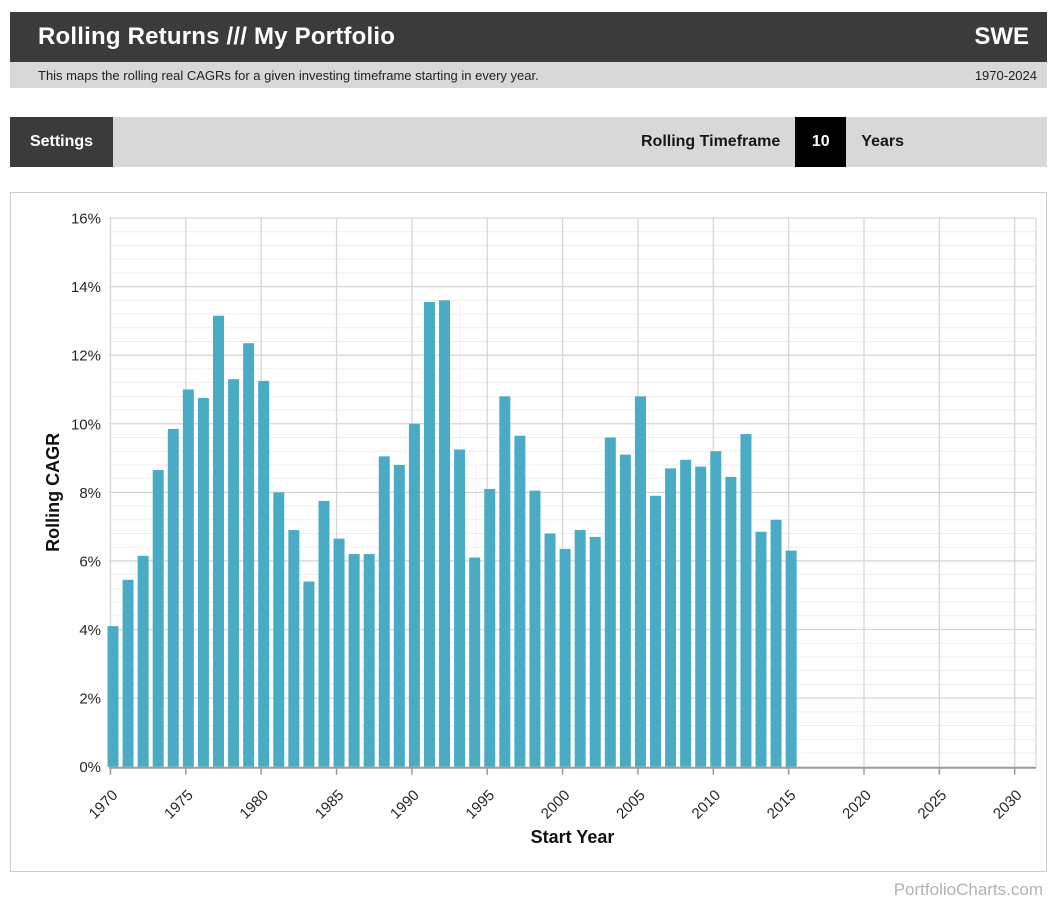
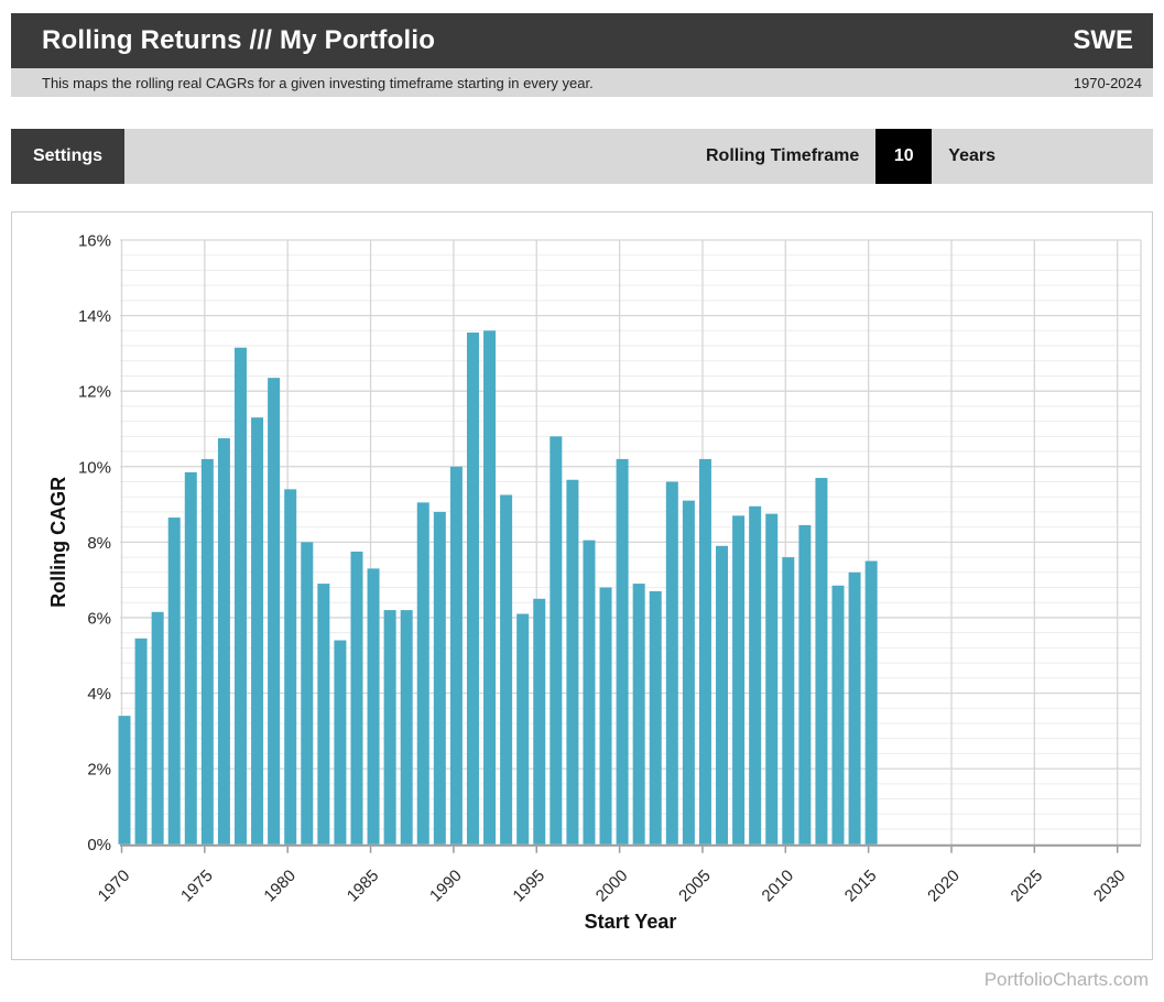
1970: 4.1% -> 3.4%
1975: 11.0% -> 10.2%
1980: 11.2% -> 9.4%
1985: 6.7% -> 7.3%
1995: 8.1% -> 6.5%
2000: 6.3% -> 10.2%
2005: 10.8% -> 10.2%
2010: 9.2% -> 7.6%
2015: 6.3% -> 7.5%
